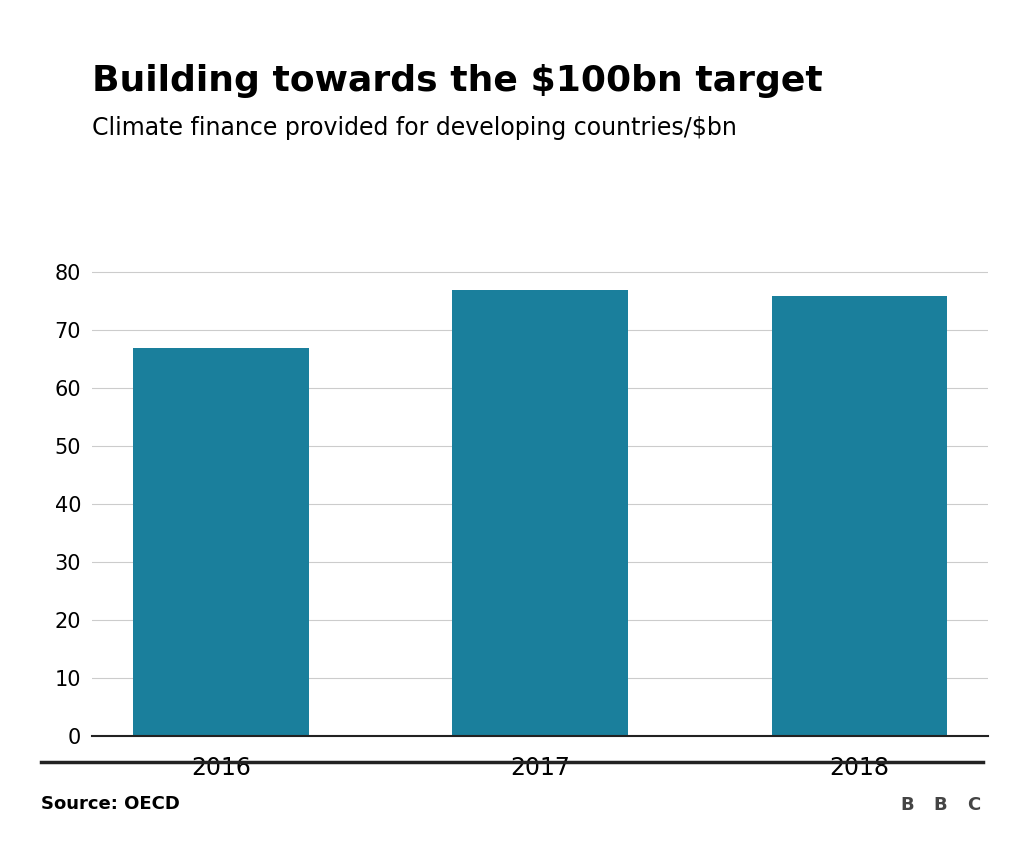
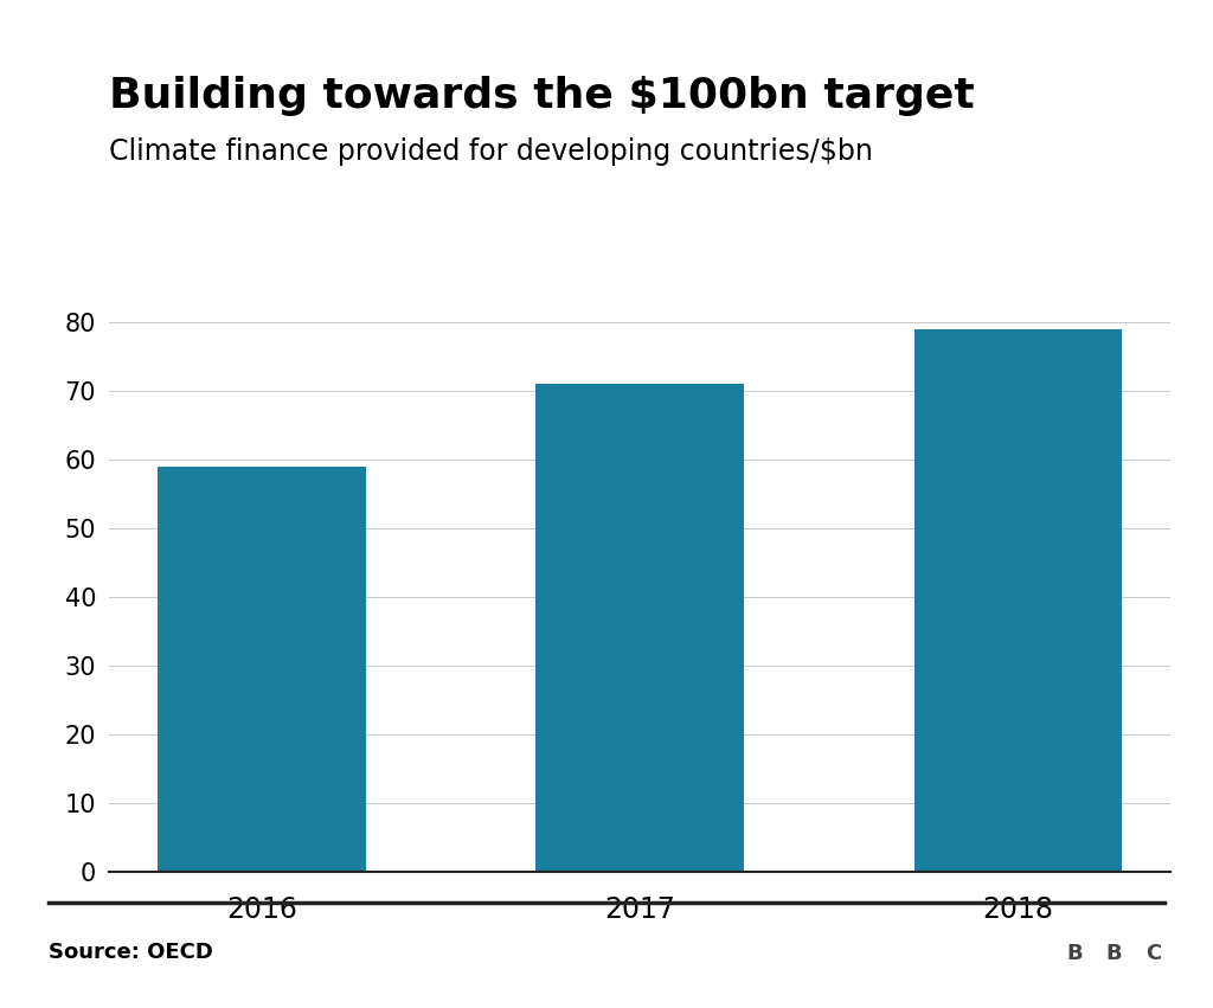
2016: 66.8 -> 58.9
2017: 76.8 -> 71.0
2018: 75.8 -> 78.9
